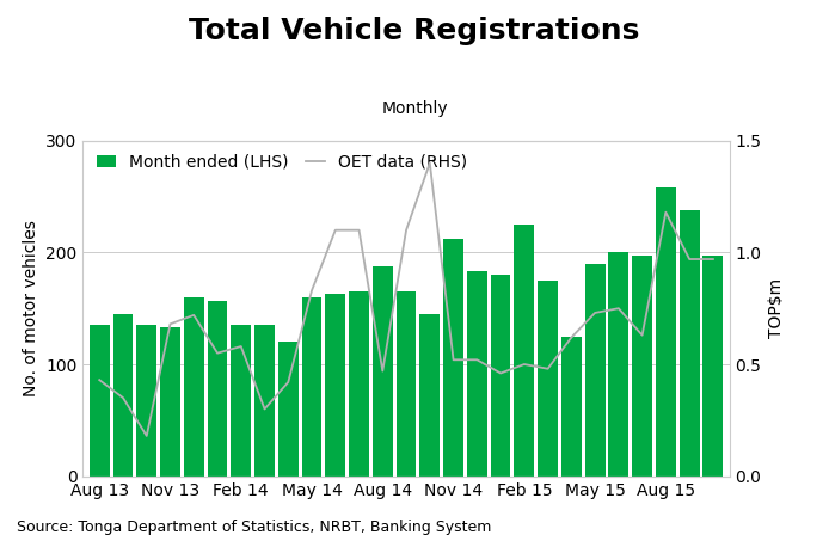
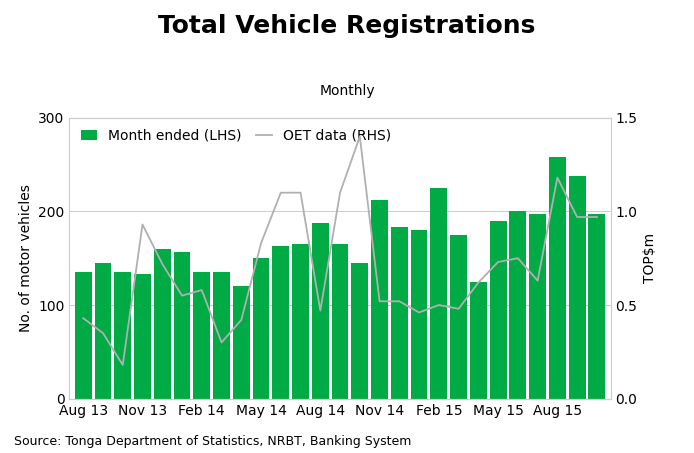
OET data (RHS)/Nov 13: 0.68 -> 0.93
Month ended (LHS)/May 14: 160 -> 150
